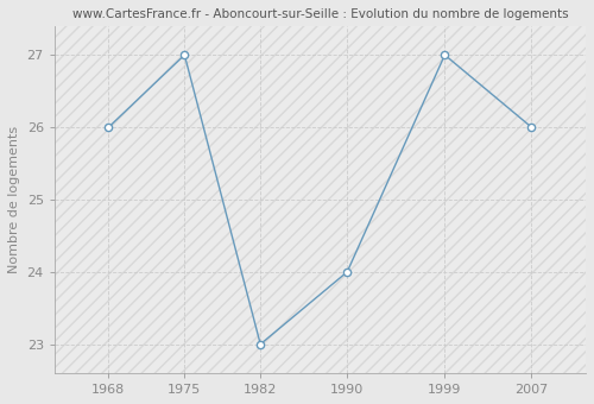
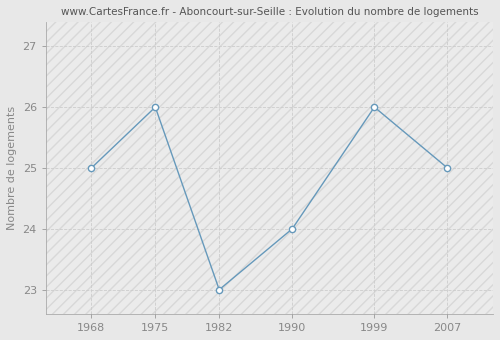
1968: 26 -> 25
1975: 27 -> 26
1999: 27 -> 26
2007: 26 -> 25
